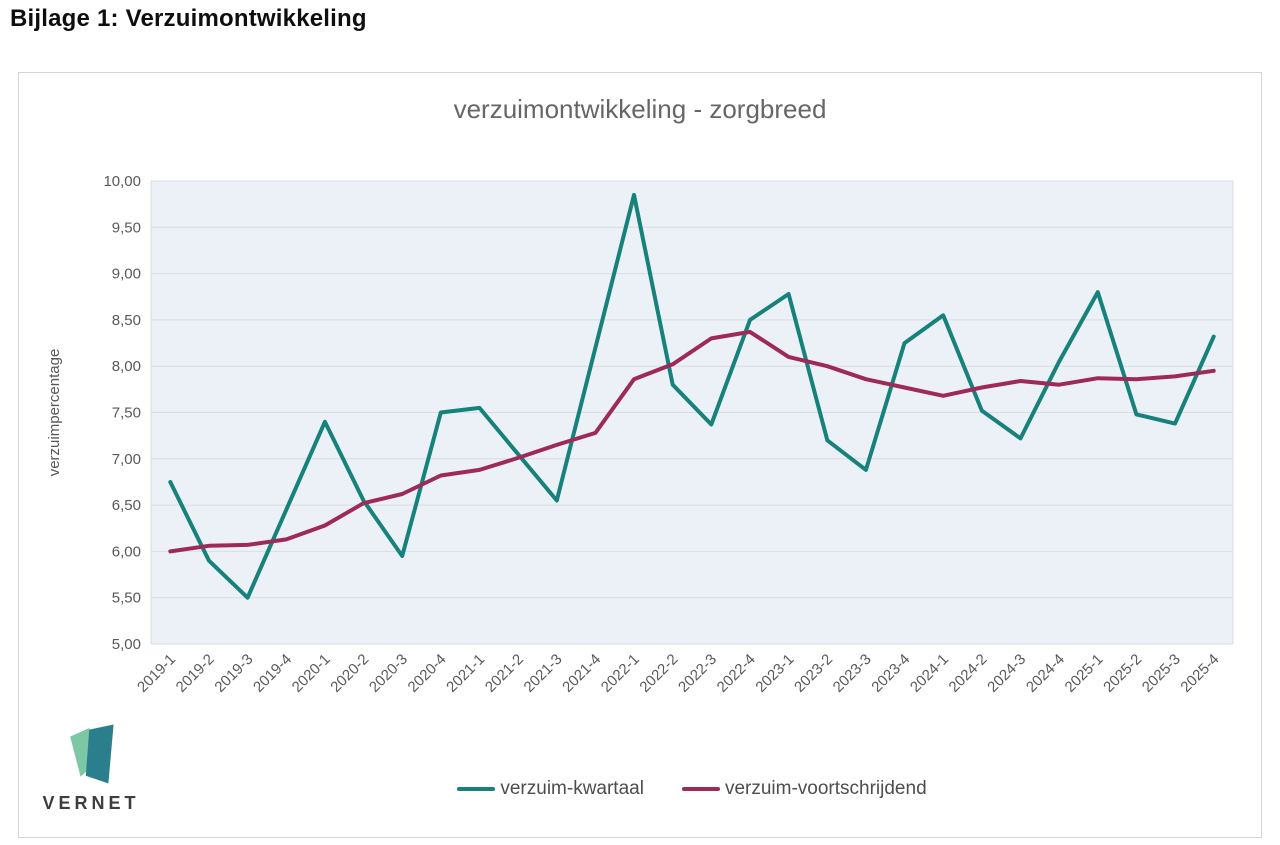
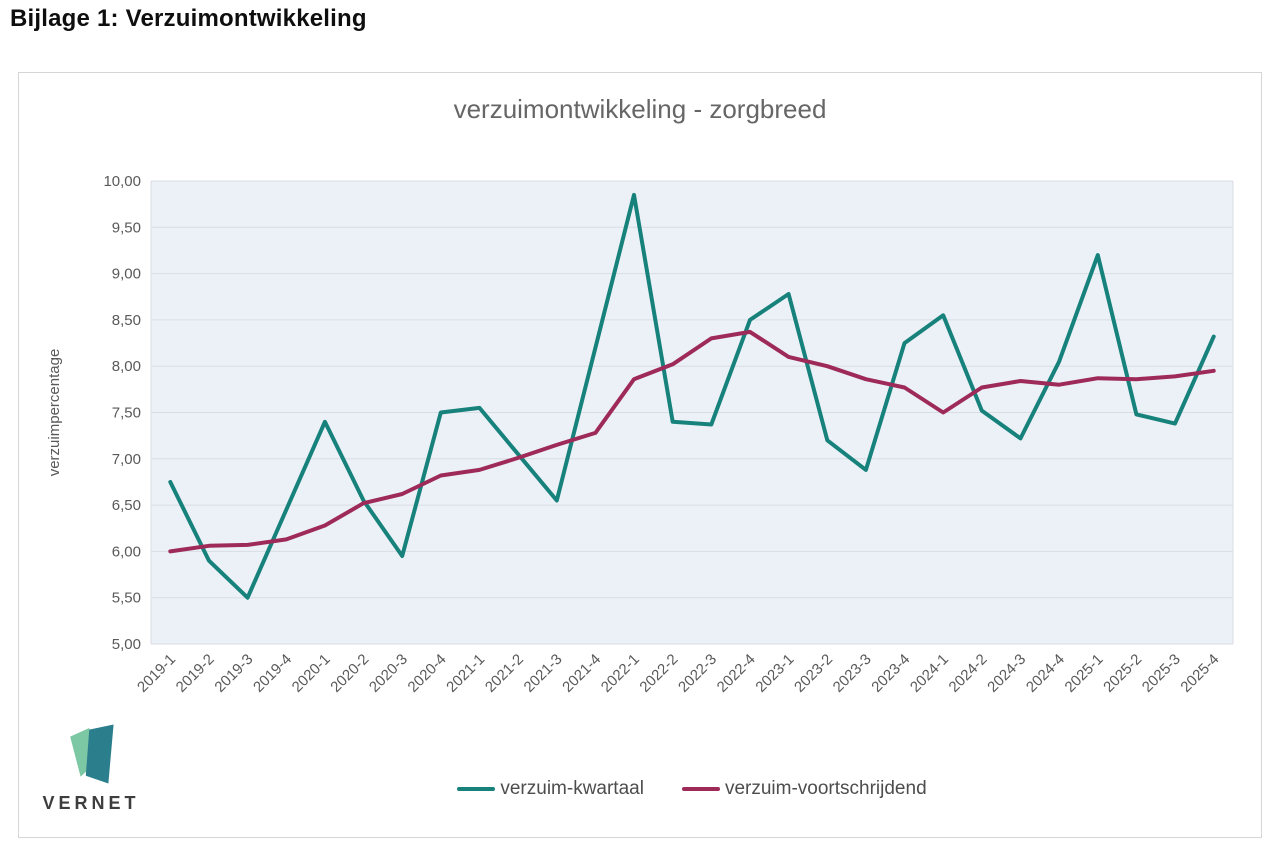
verzuim-kwartaal/2022-2: 7,8 -> 7,4
verzuim-voortschrijdend/2024-1: 7,7 -> 7,5
verzuim-kwartaal/2025-1: 8,8 -> 9,2
